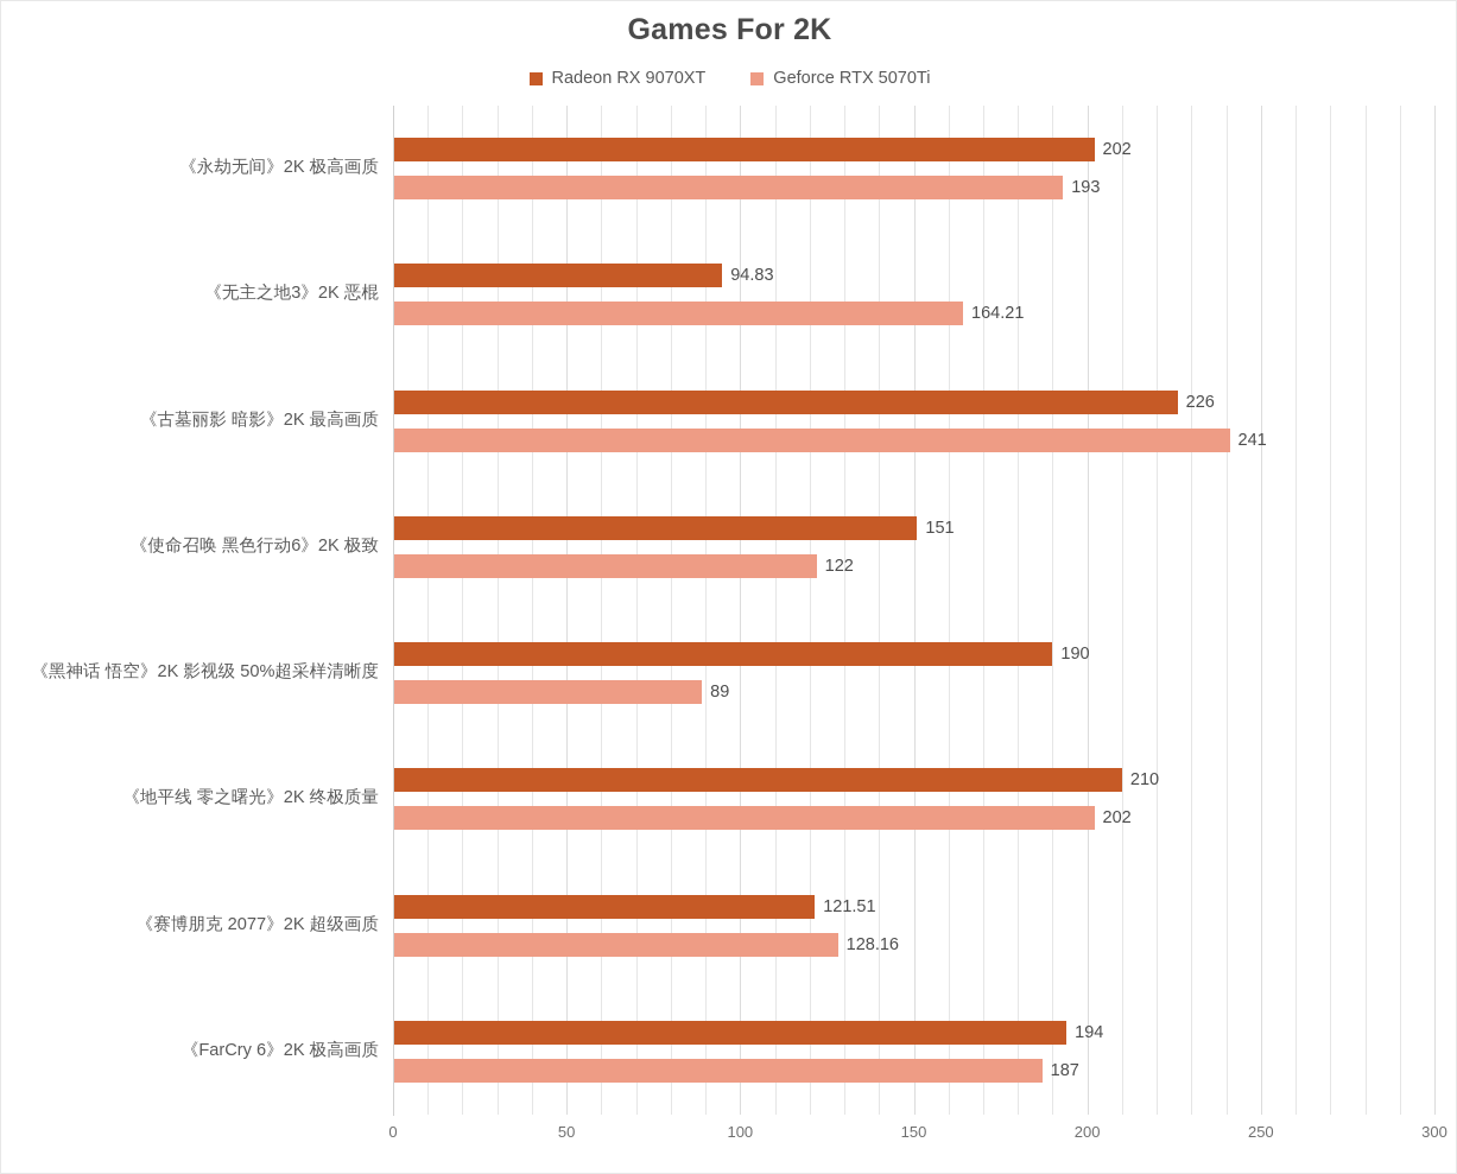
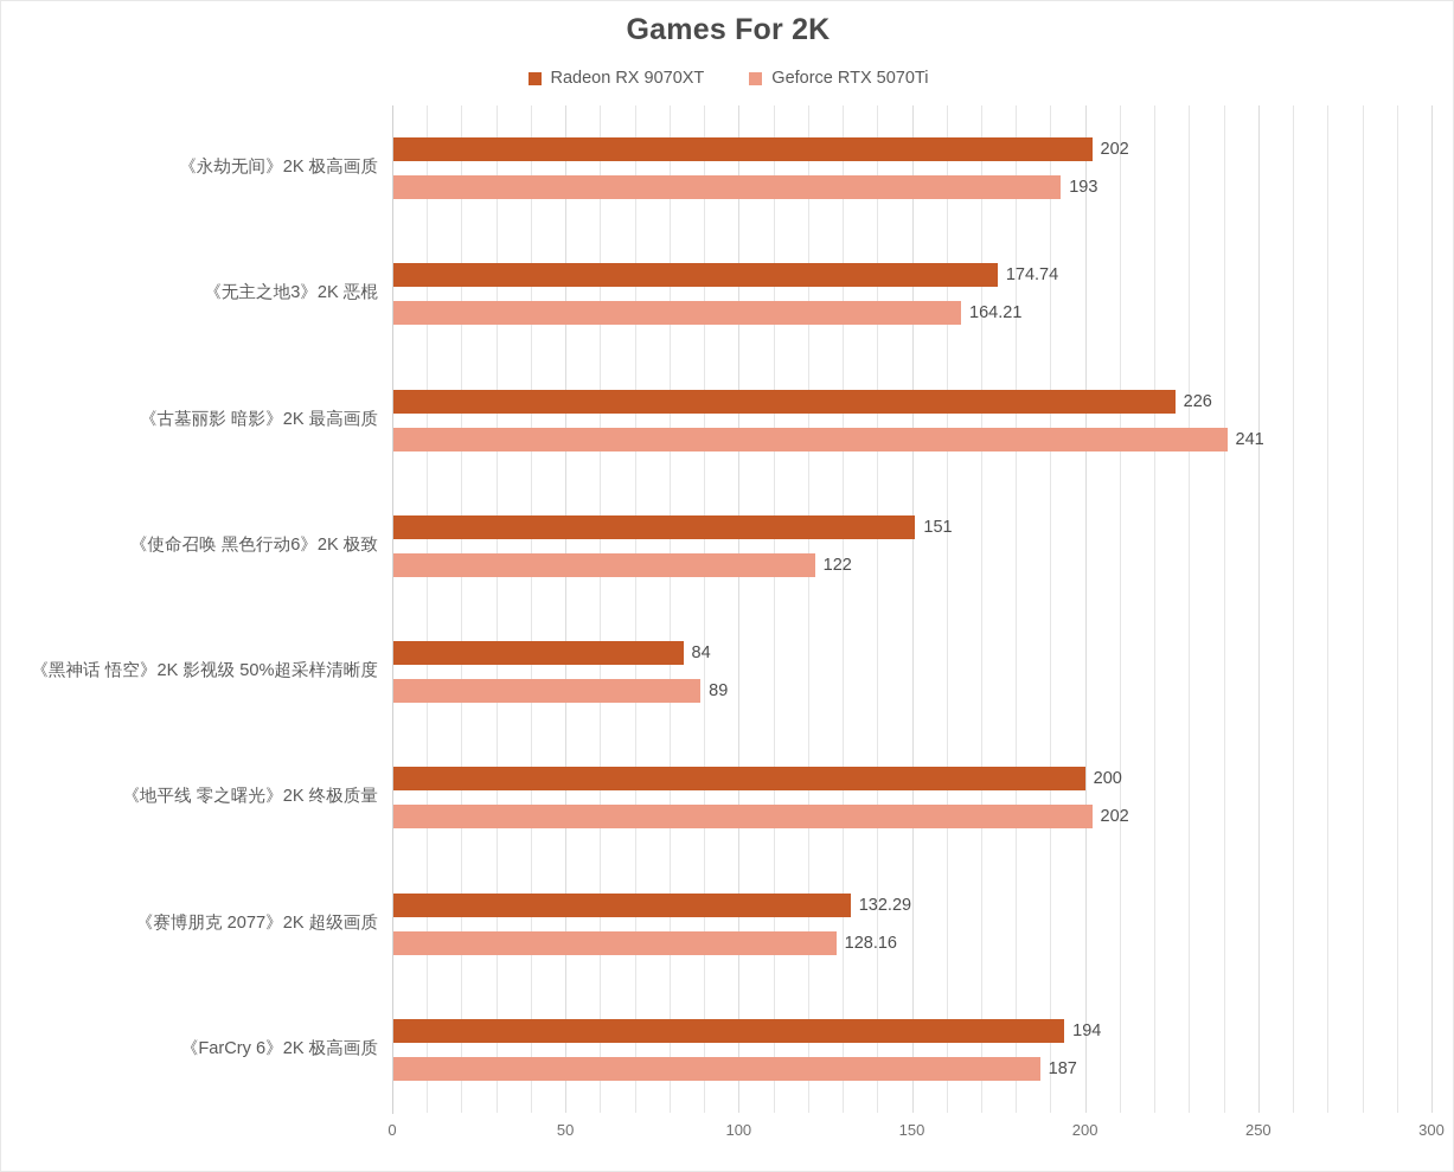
Radeon RX 9070XT/《无主之地3》2K 恶棍: 94.83 -> 174.74
Radeon RX 9070XT/《黑神话 悟空》2K 影视级 50%超采样清晰度: 190 -> 84
Radeon RX 9070XT/《地平线 零之曙光》2K 终极质量: 210 -> 200
Radeon RX 9070XT/《赛博朋克 2077》2K 超级画质: 121.51 -> 132.29
